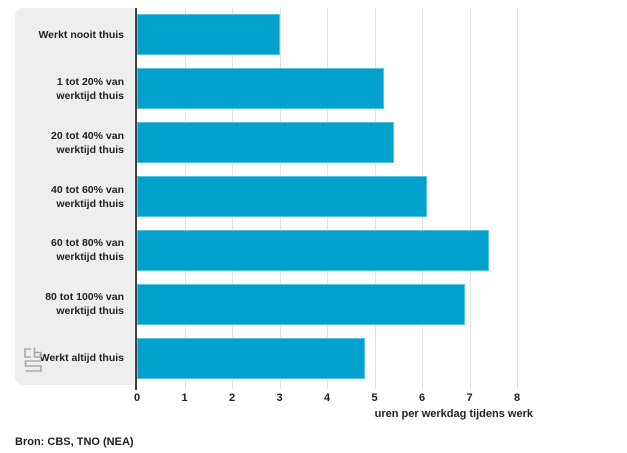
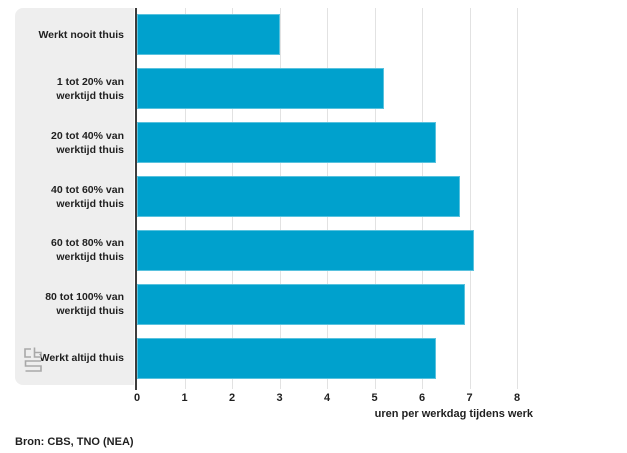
20 tot 40% van werktijd thuis: 5.4 -> 6.3
40 tot 60% van werktijd thuis: 6.1 -> 6.8
60 tot 80% van werktijd thuis: 7.4 -> 7.1
Werkt altijd thuis: 4.8 -> 6.3
